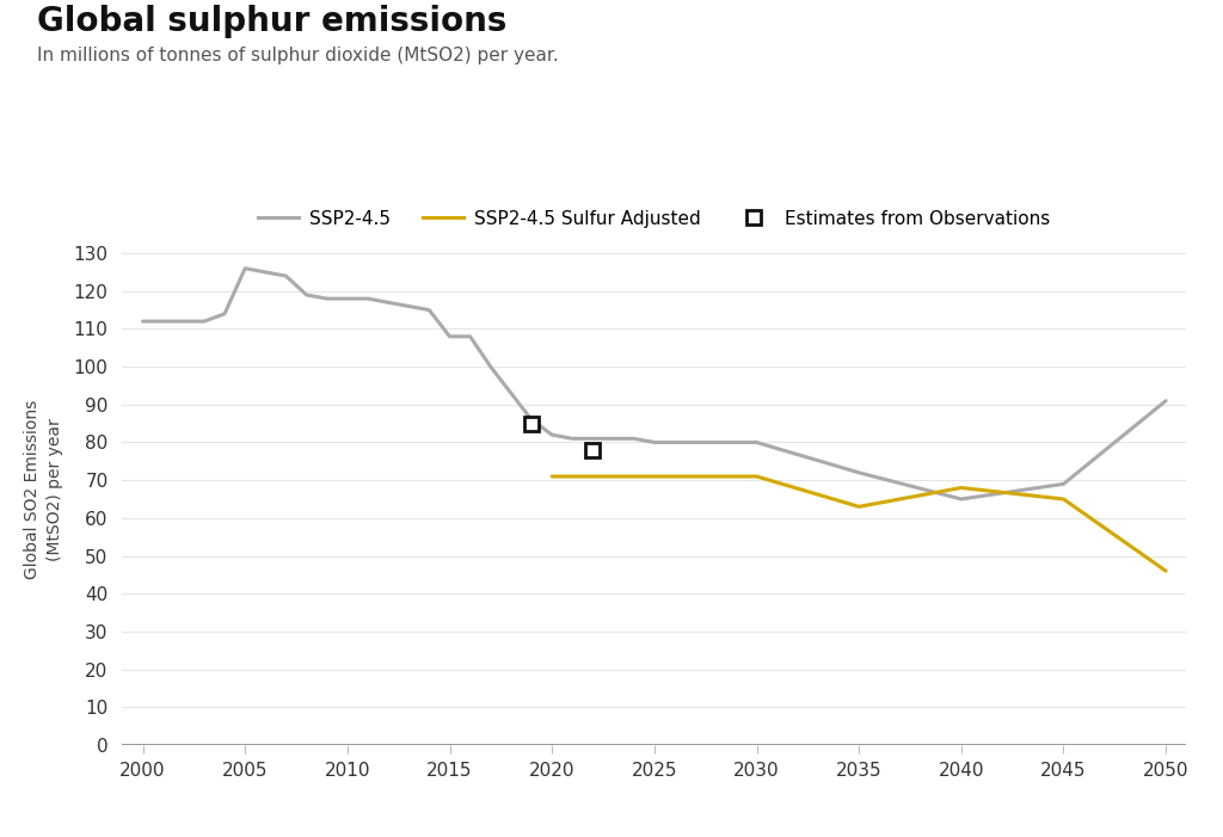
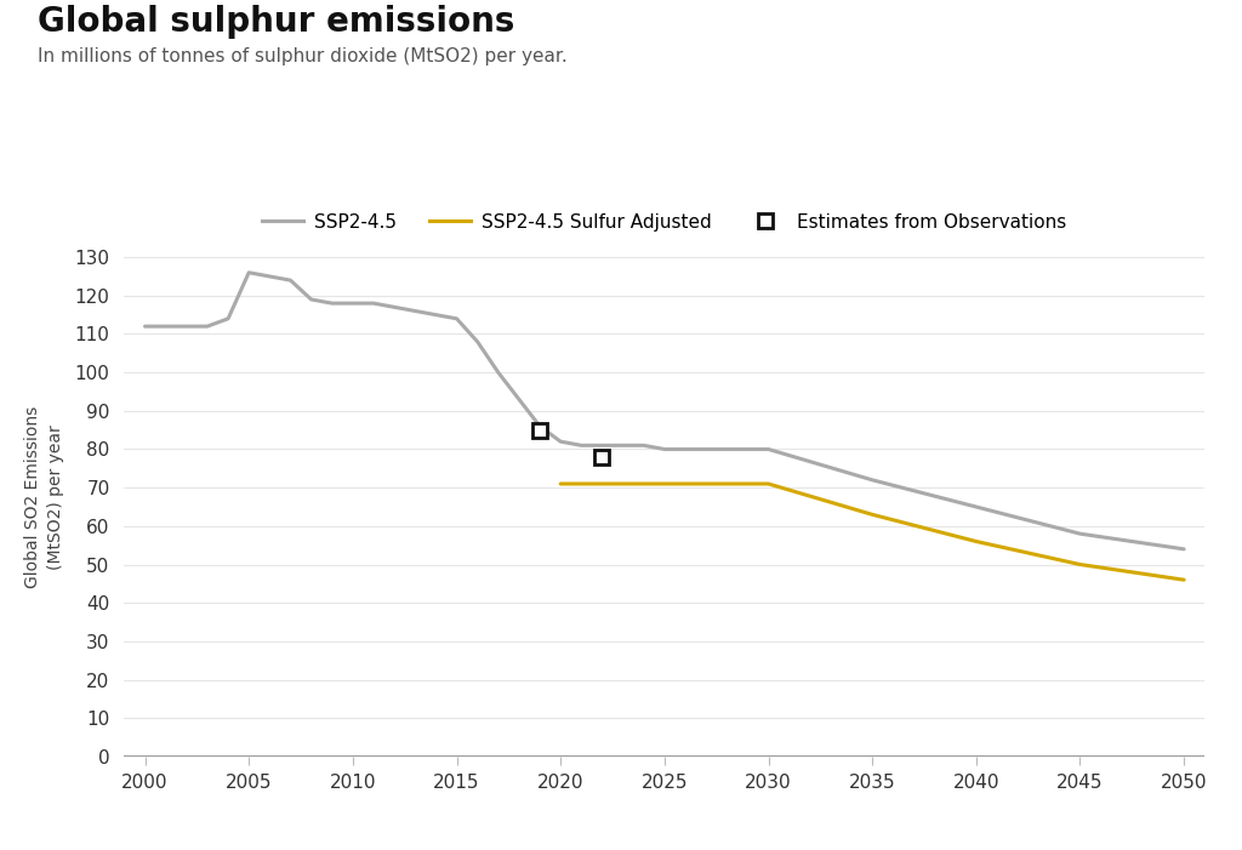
SSP2-4.5/2015: 108 -> 114
SSP2-4.5 Sulfur Adjusted/2040: 68 -> 56
SSP2-4.5/2045: 69 -> 58
SSP2-4.5 Sulfur Adjusted/2045: 65 -> 50
SSP2-4.5/2050: 91 -> 54
